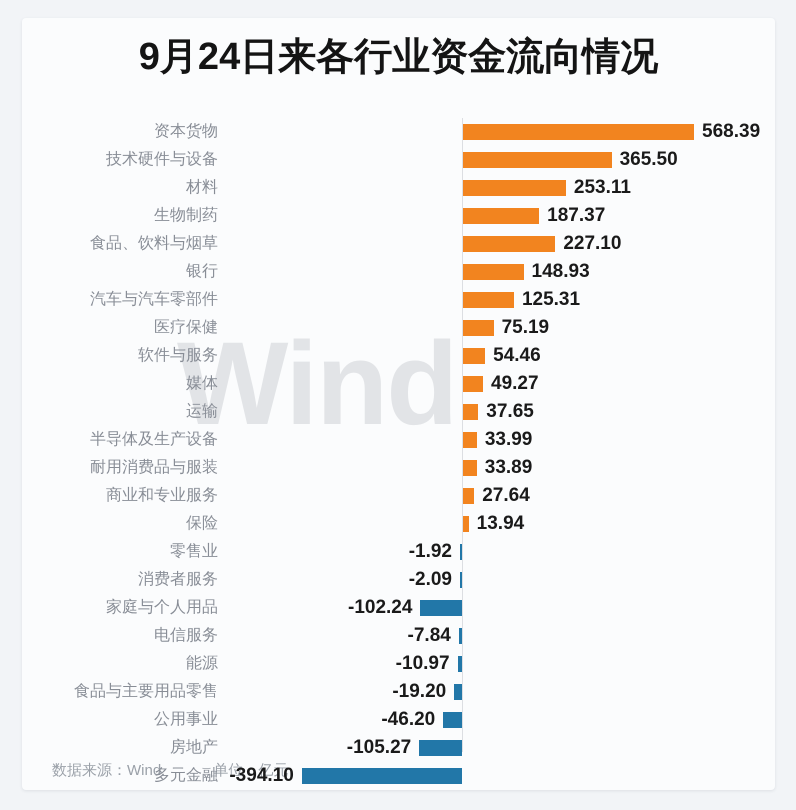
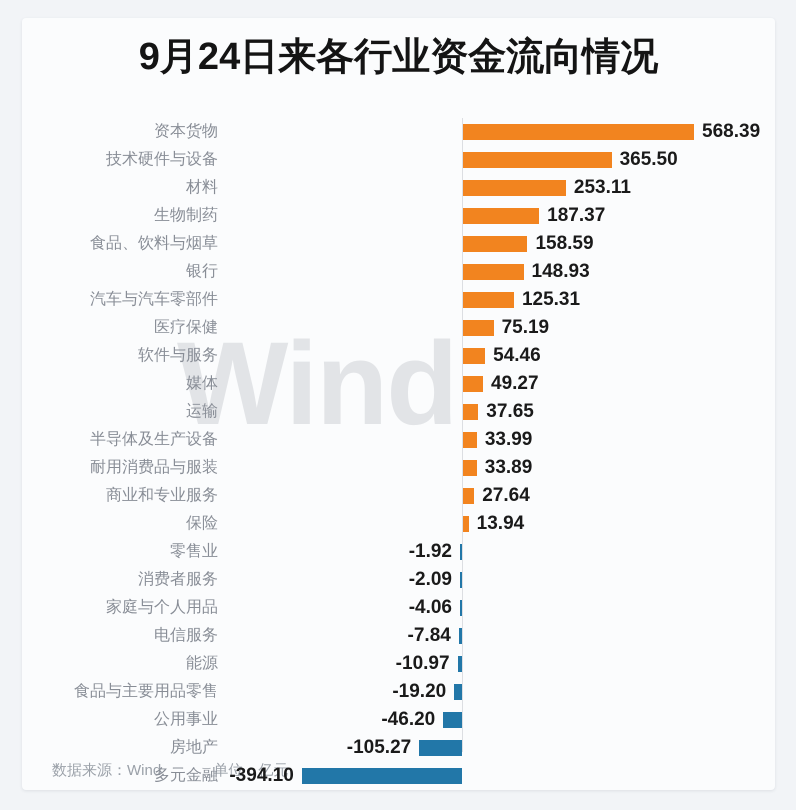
食品、饮料与烟草: 227.10 -> 158.59
家庭与个人用品: -102.24 -> -4.06
